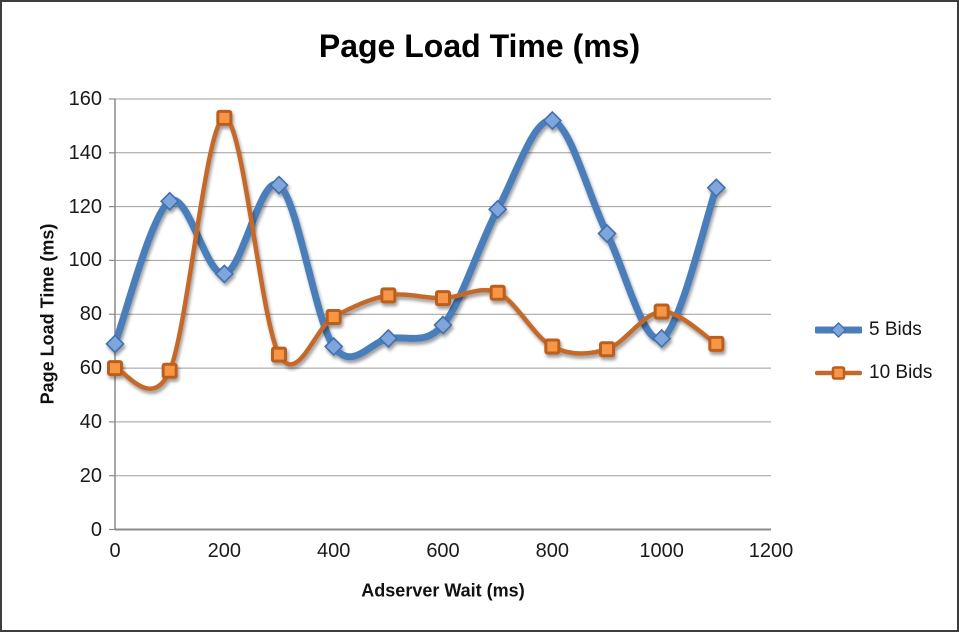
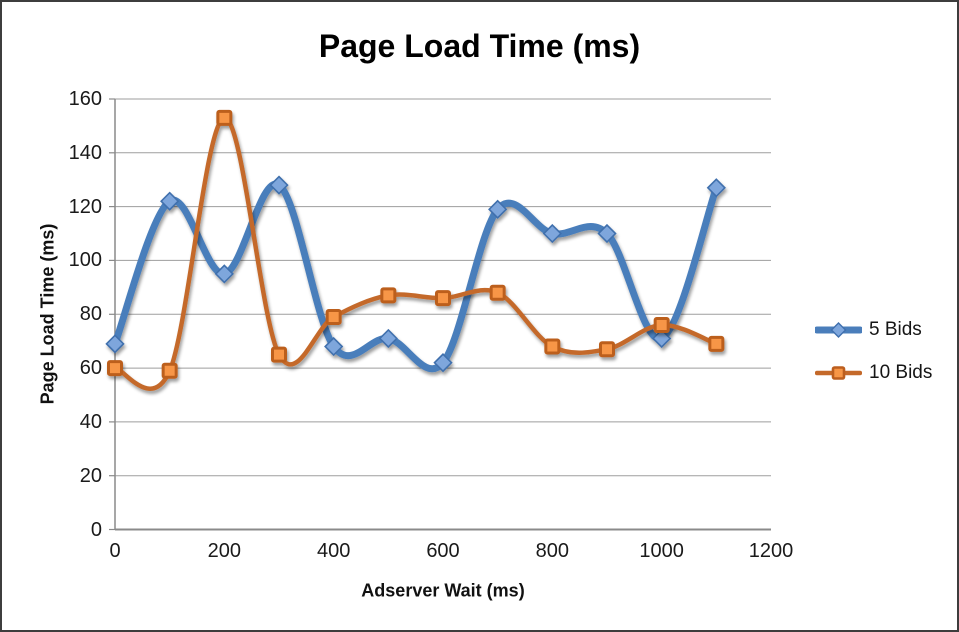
5 Bids/600: 76 -> 62
5 Bids/800: 152 -> 110
10 Bids/1000: 81 -> 76
